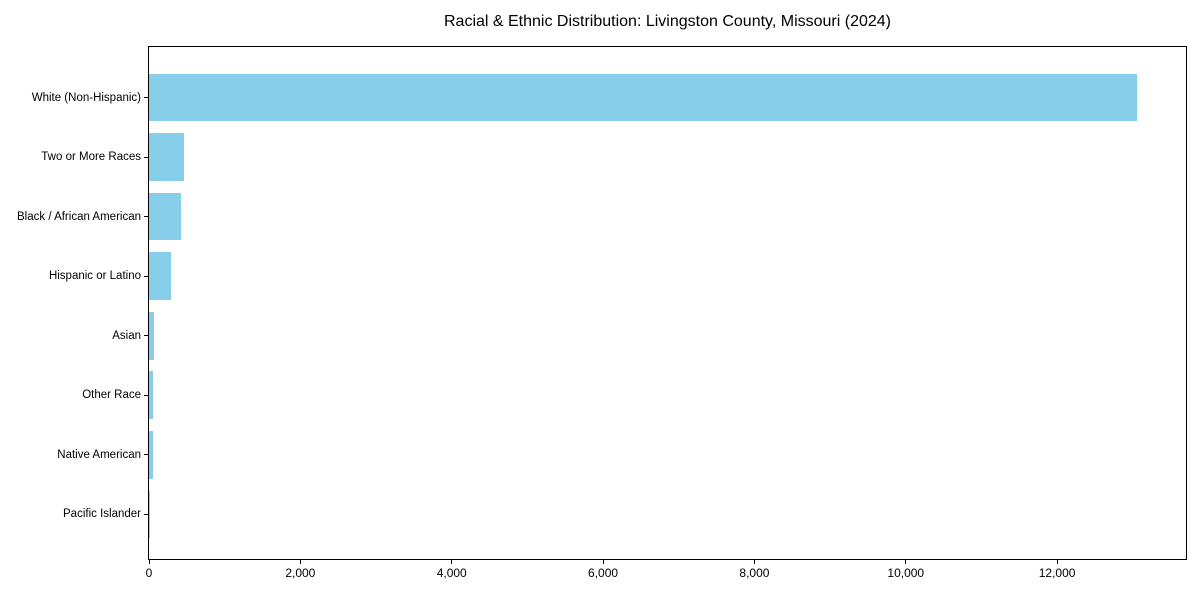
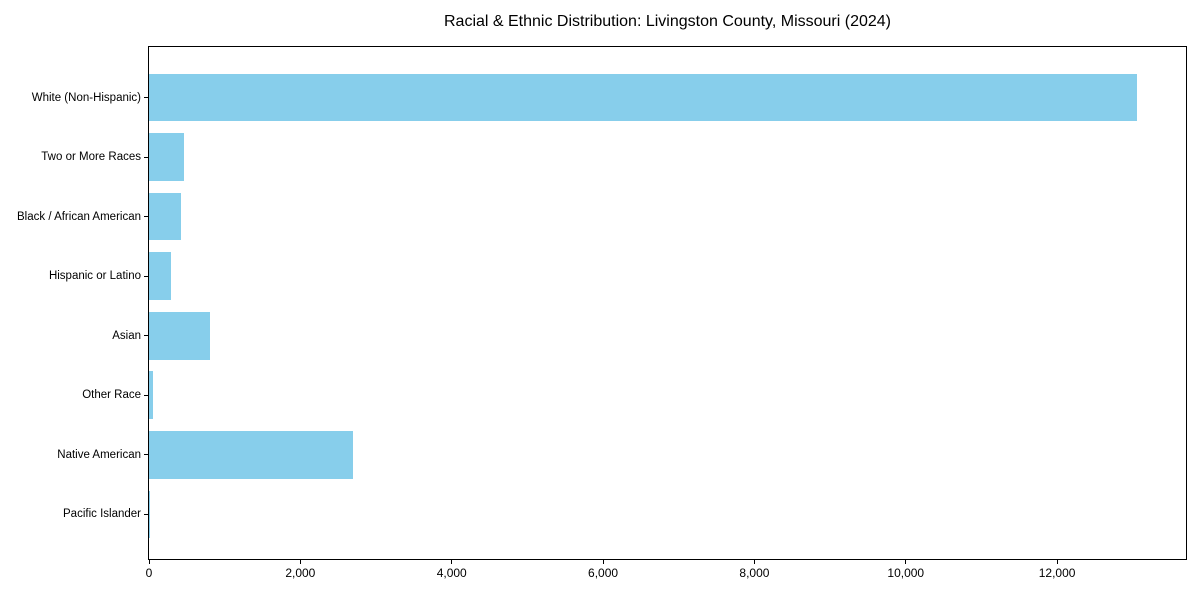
Asian: 100 -> 800
Native American: 100 -> 2700
